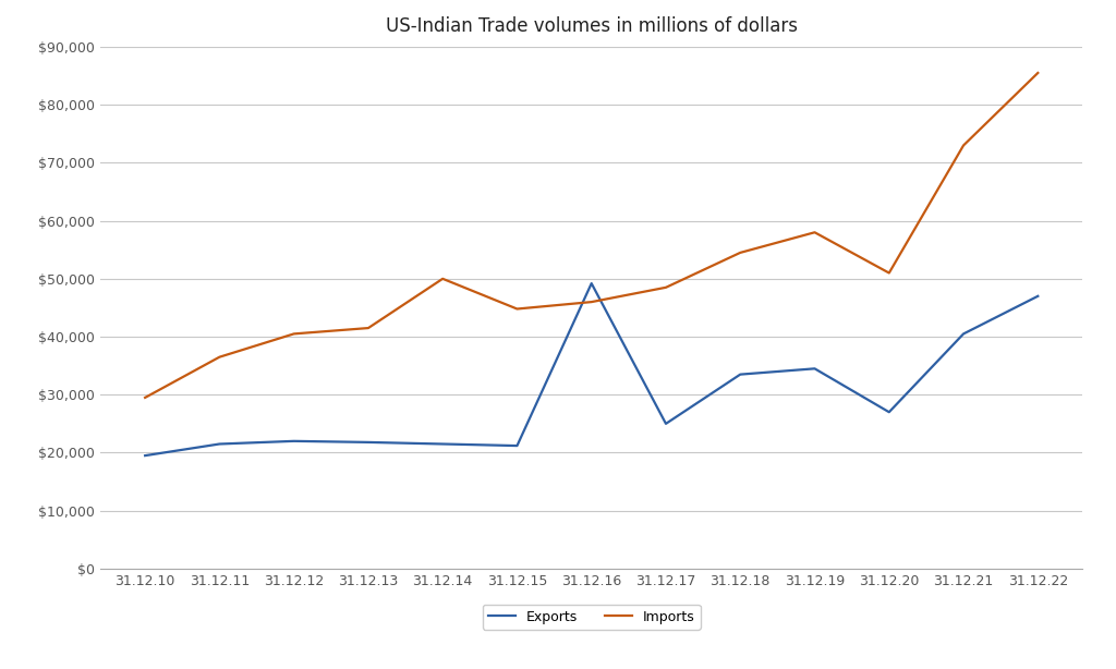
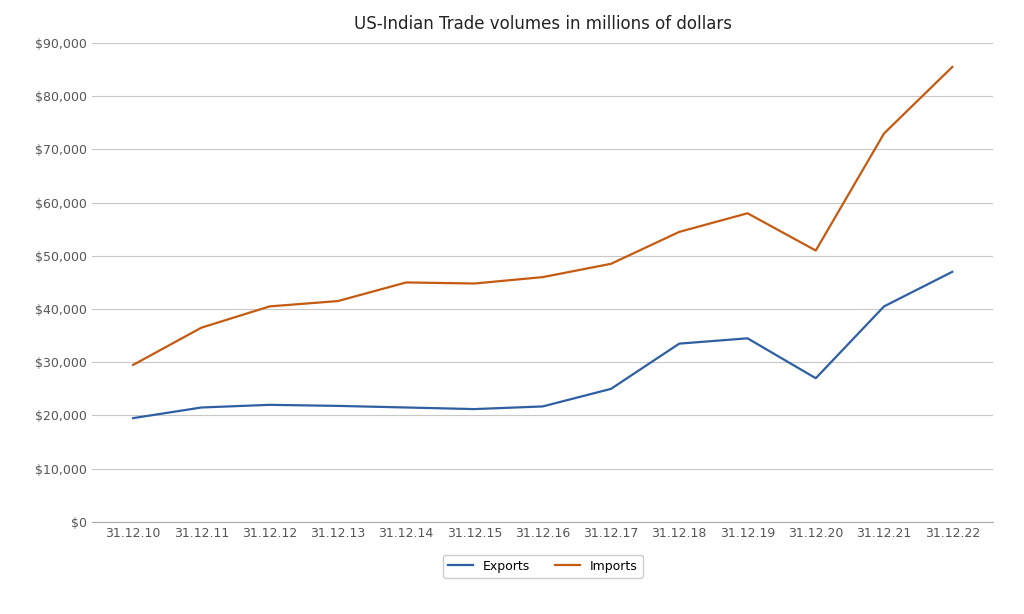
Imports/31.12.14: $50,000 -> $45,000
Exports/31.12.16: $49,200 -> $21,700
